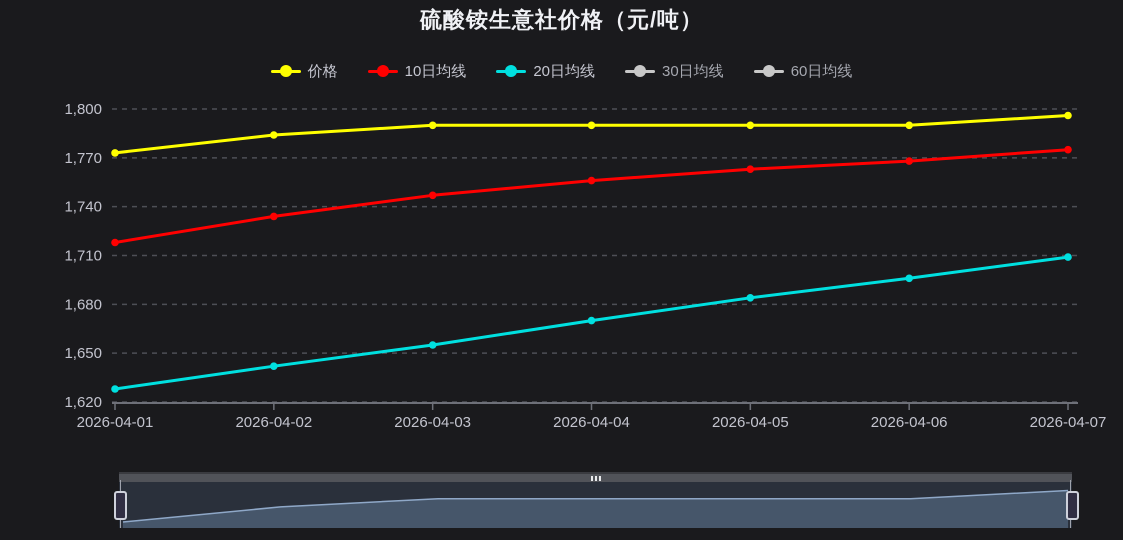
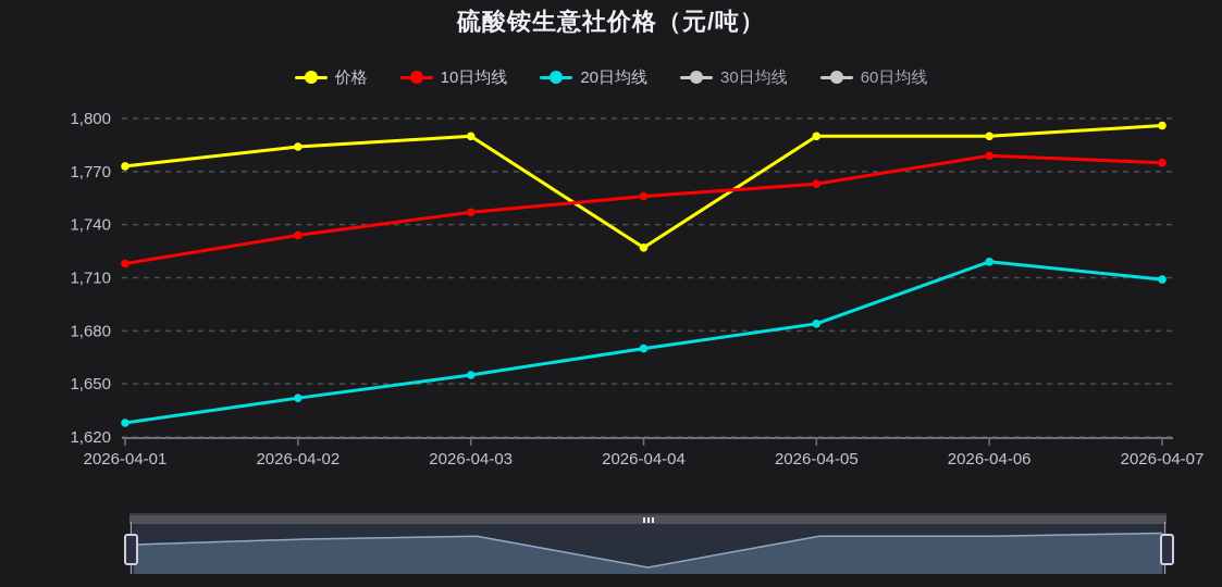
价格/2026-04-04: 1790 -> 1727
10日均线/2026-04-06: 1768 -> 1779
20日均线/2026-04-06: 1696 -> 1719
